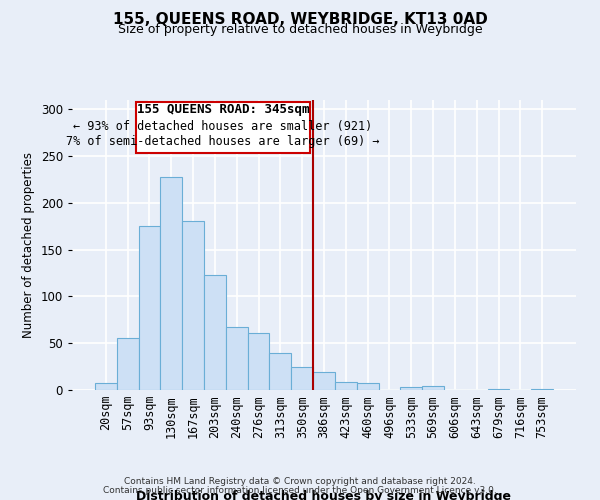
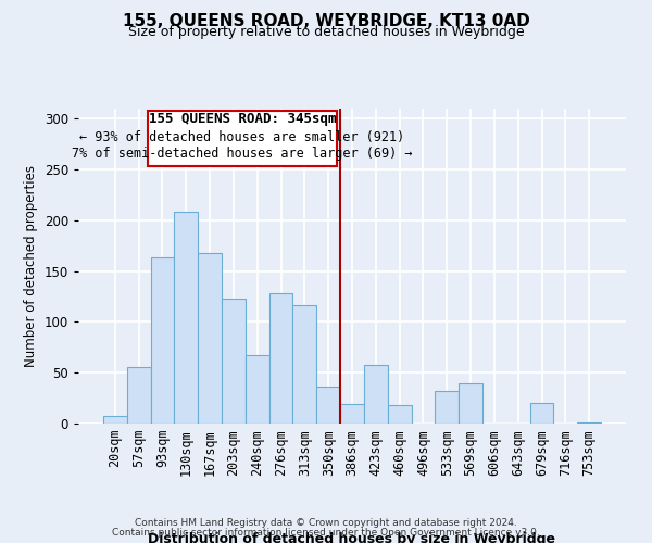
93sqm: 175 -> 164
130sqm: 228 -> 208
167sqm: 181 -> 168
276sqm: 61 -> 128
313sqm: 40 -> 116
350sqm: 25 -> 36
423sqm: 9 -> 58
460sqm: 8 -> 18
533sqm: 3 -> 32
569sqm: 4 -> 40
679sqm: 1 -> 20
